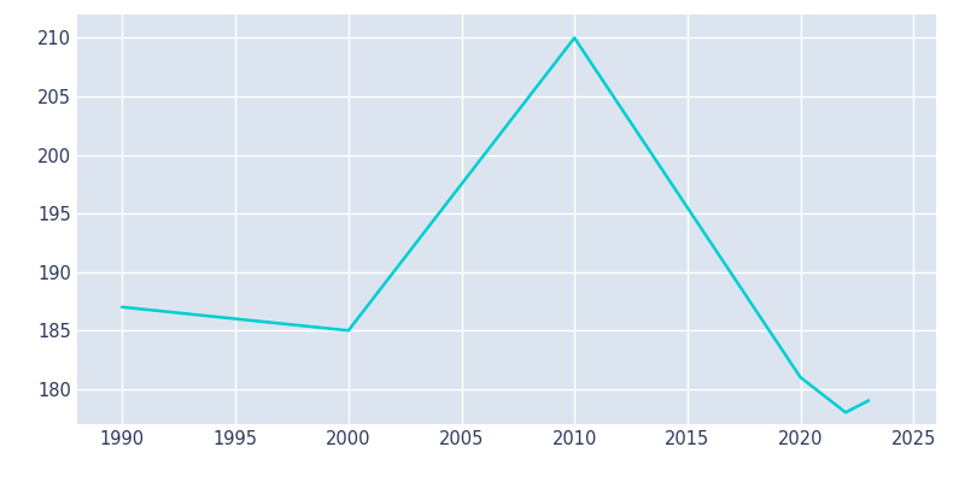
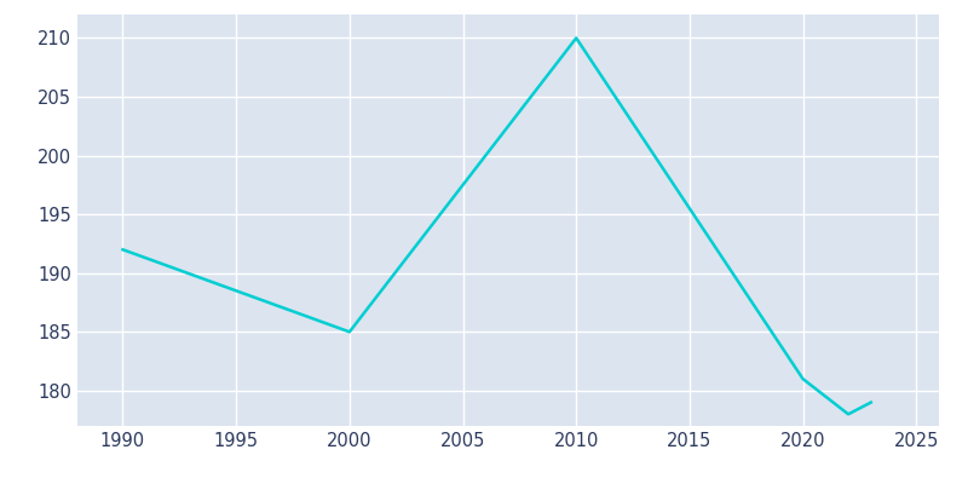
1990: 187 -> 192
